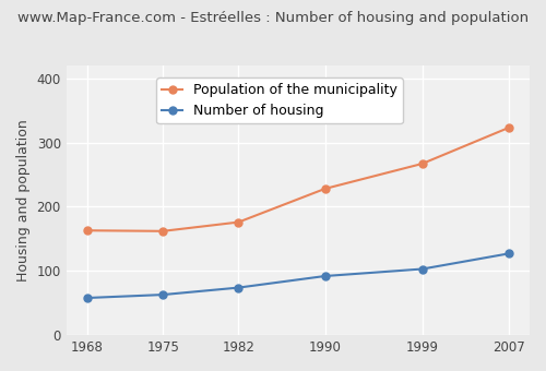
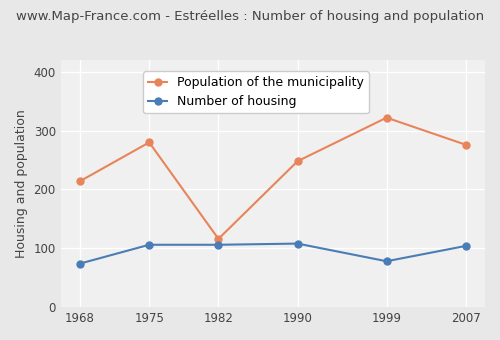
Number of housing/1968: 58 -> 74
Population of the municipality/1968: 163 -> 214
Number of housing/1975: 63 -> 106
Population of the municipality/1975: 162 -> 280
Number of housing/1982: 74 -> 106
Population of the municipality/1982: 176 -> 116
Number of housing/1990: 92 -> 108
Population of the municipality/1990: 228 -> 248
Number of housing/1999: 103 -> 78
Population of the municipality/1999: 267 -> 322
Number of housing/2007: 127 -> 104
Population of the municipality/2007: 323 -> 276
